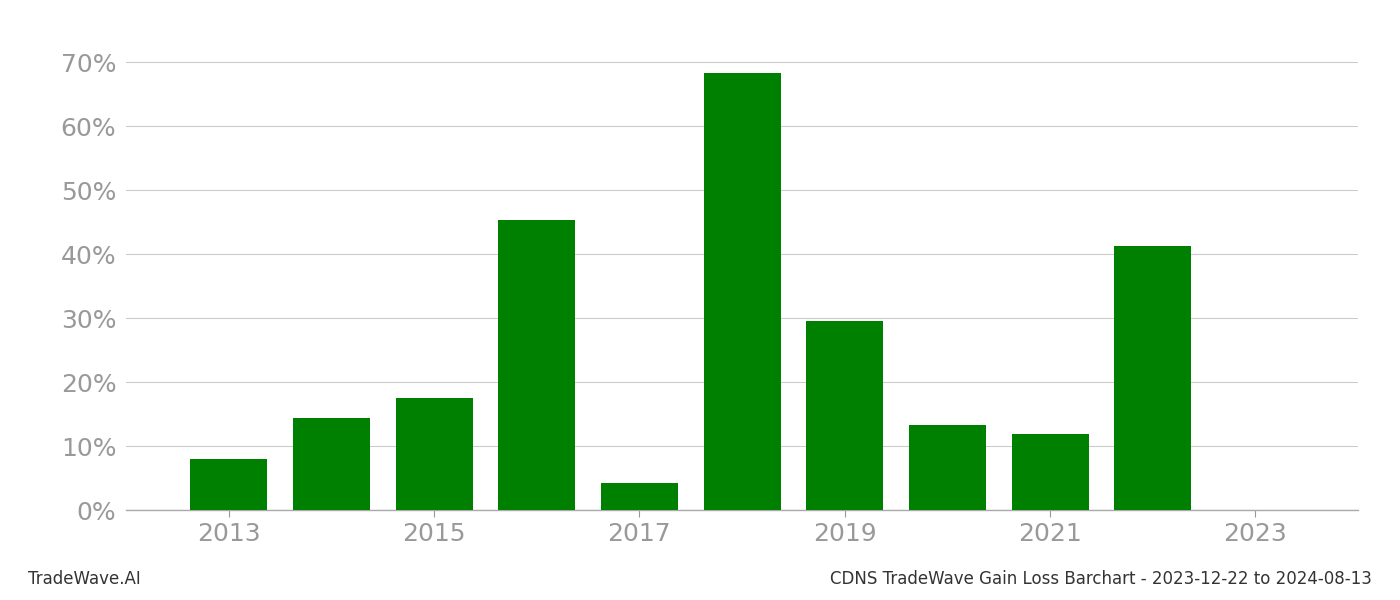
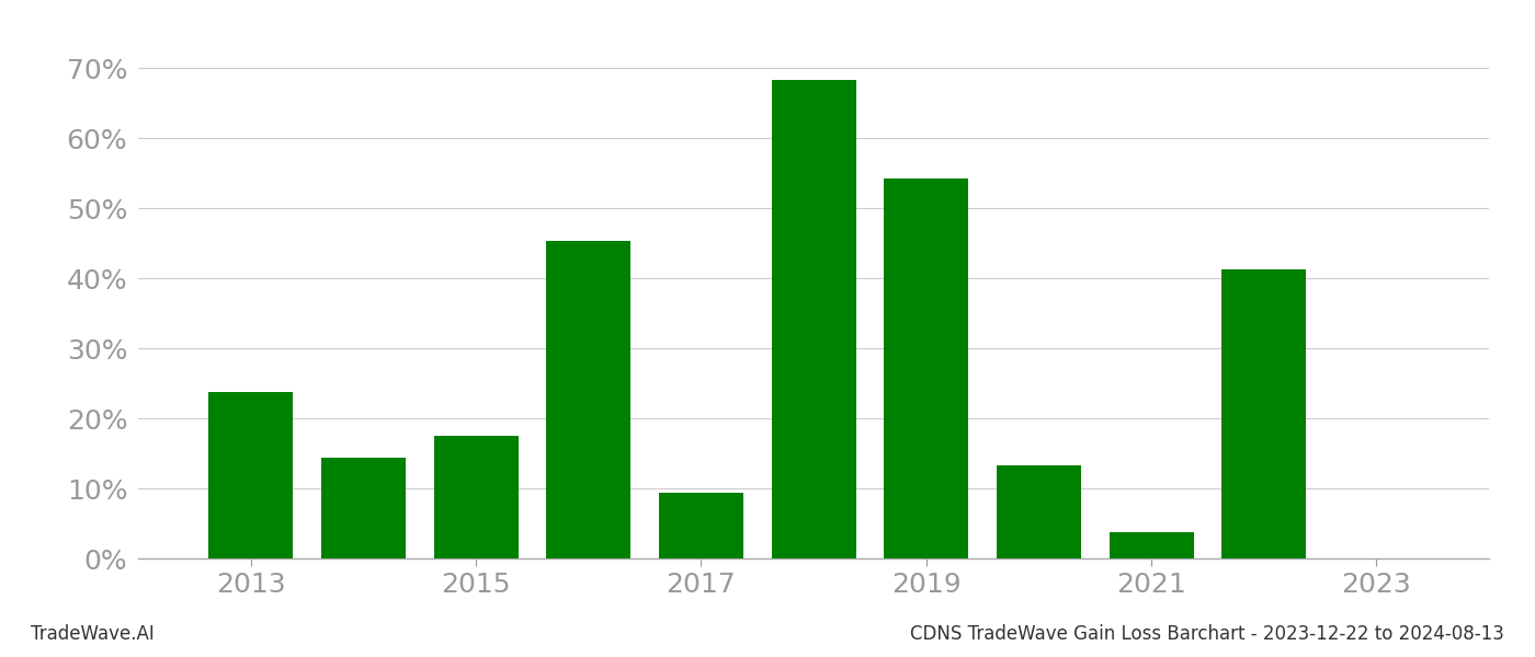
2013: 8.0% -> 23.7%
2017: 4.2% -> 9.4%
2019: 29.6% -> 54.2%
2021: 11.8% -> 3.8%
